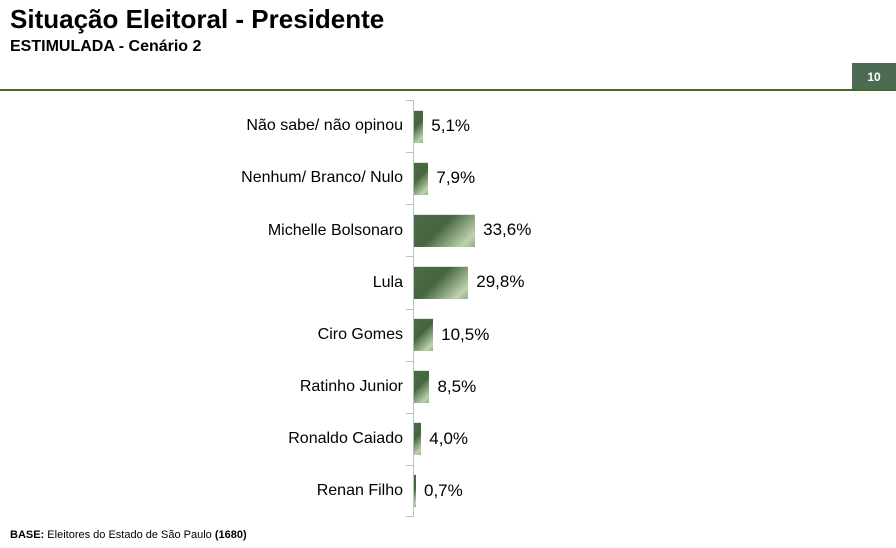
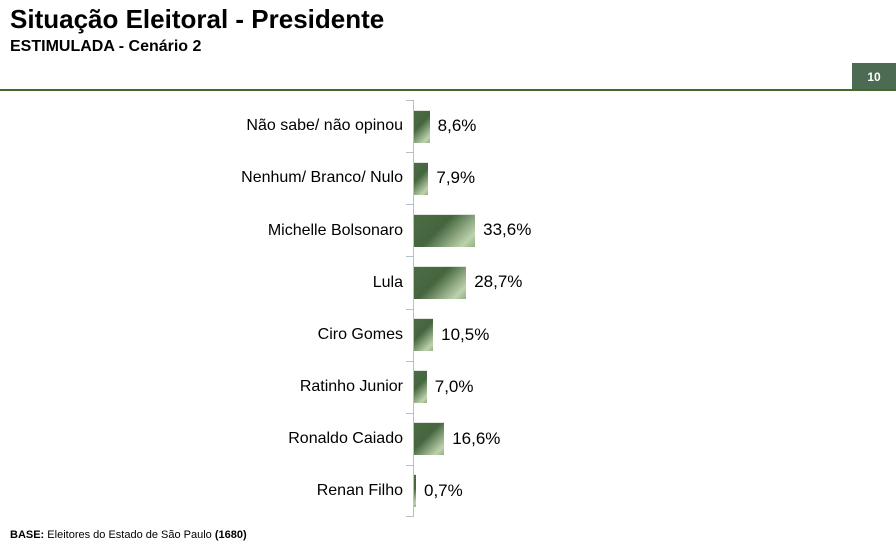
Não sabe/ não opinou: 5,1% -> 8,6%
Lula: 29,8% -> 28,7%
Ratinho Junior: 8,5% -> 7,0%
Ronaldo Caiado: 4,0% -> 16,6%
